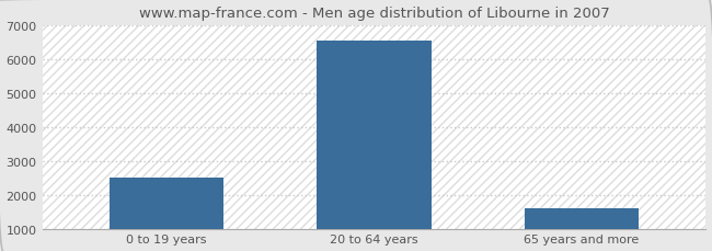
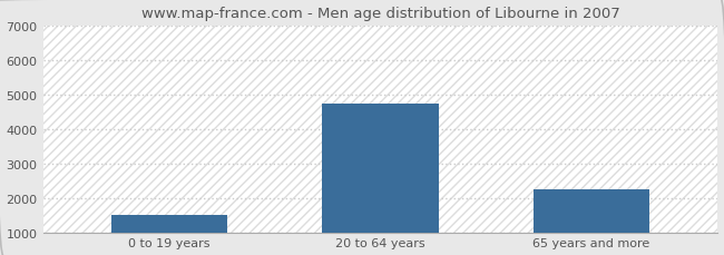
0 to 19 years: 2510 -> 1500
20 to 64 years: 6550 -> 4750
65 years and more: 1600 -> 2250
